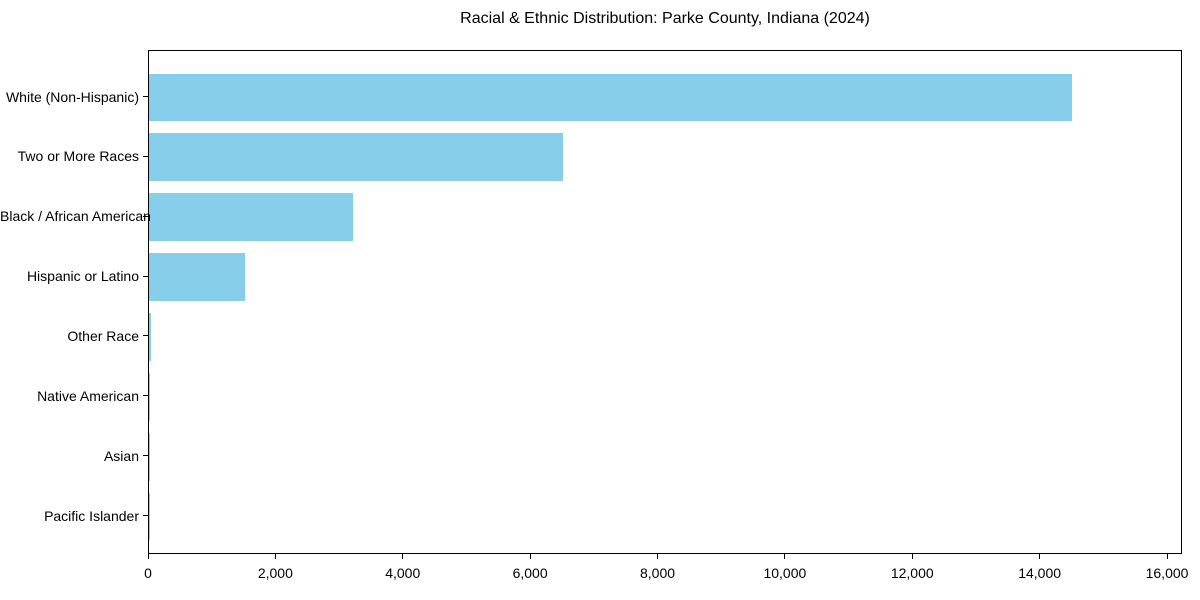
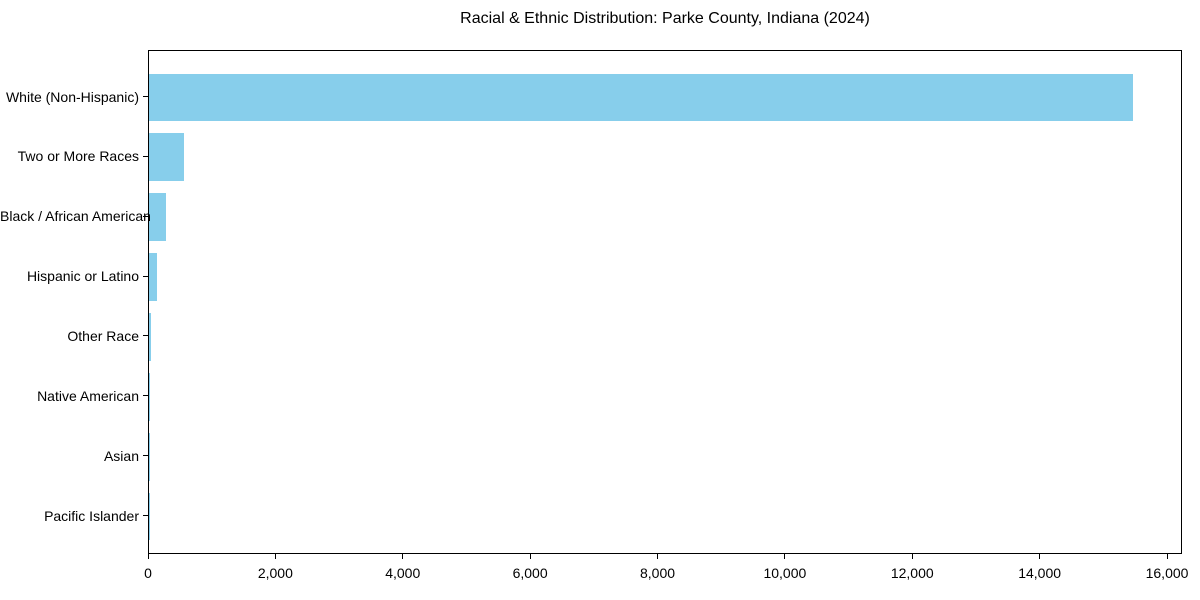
White (Non-Hispanic): 14500 -> 15400
Two or More Races: 6500 -> 500
Black / African American: 3200 -> 300
Hispanic or Latino: 1500 -> 100
